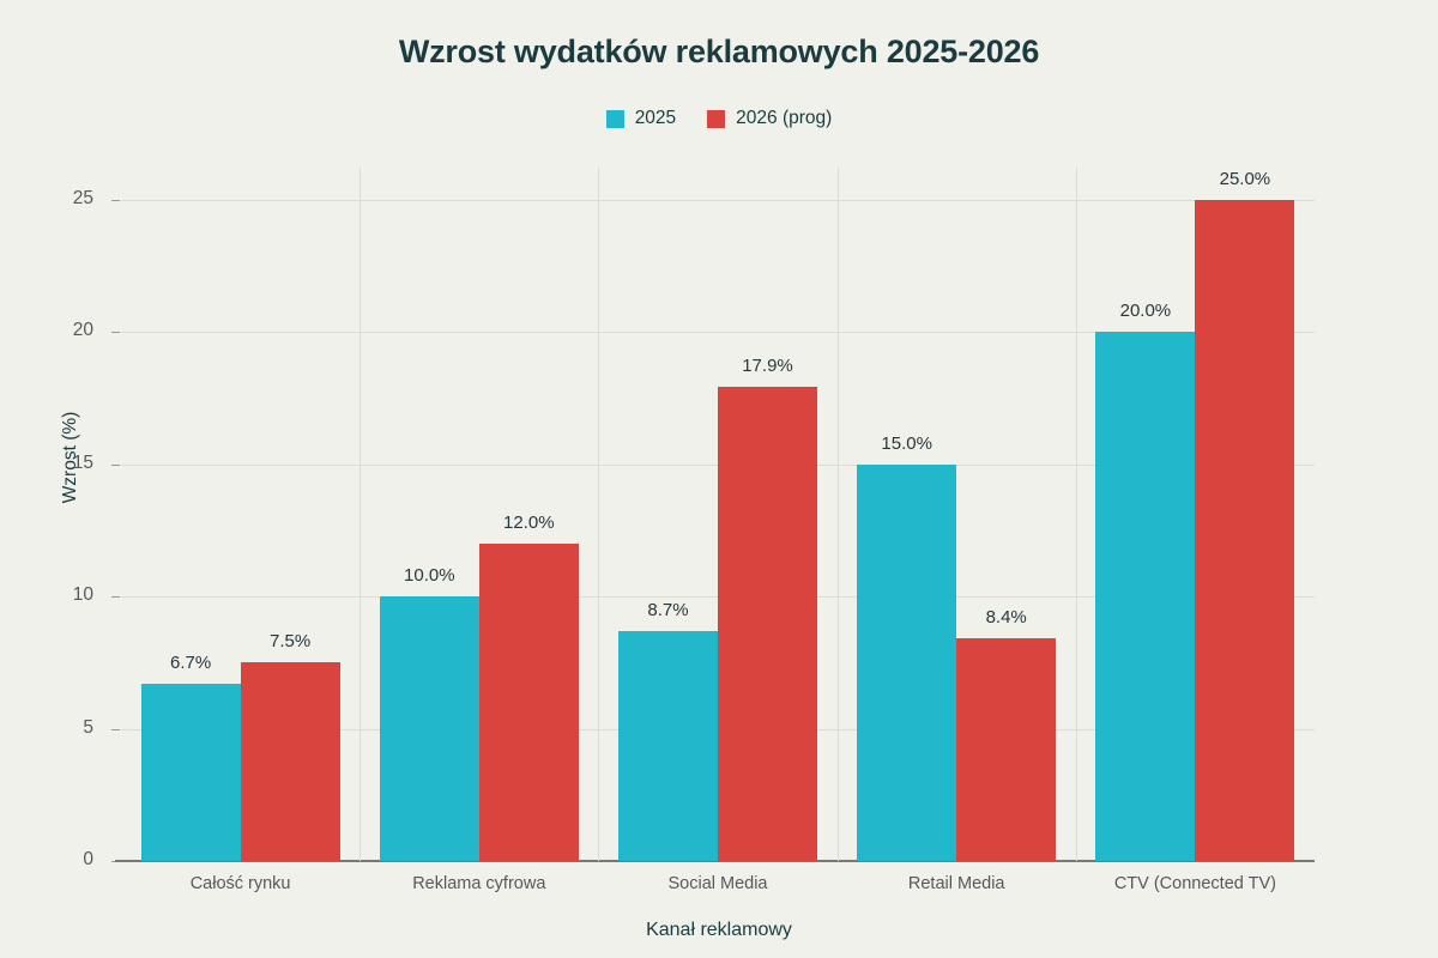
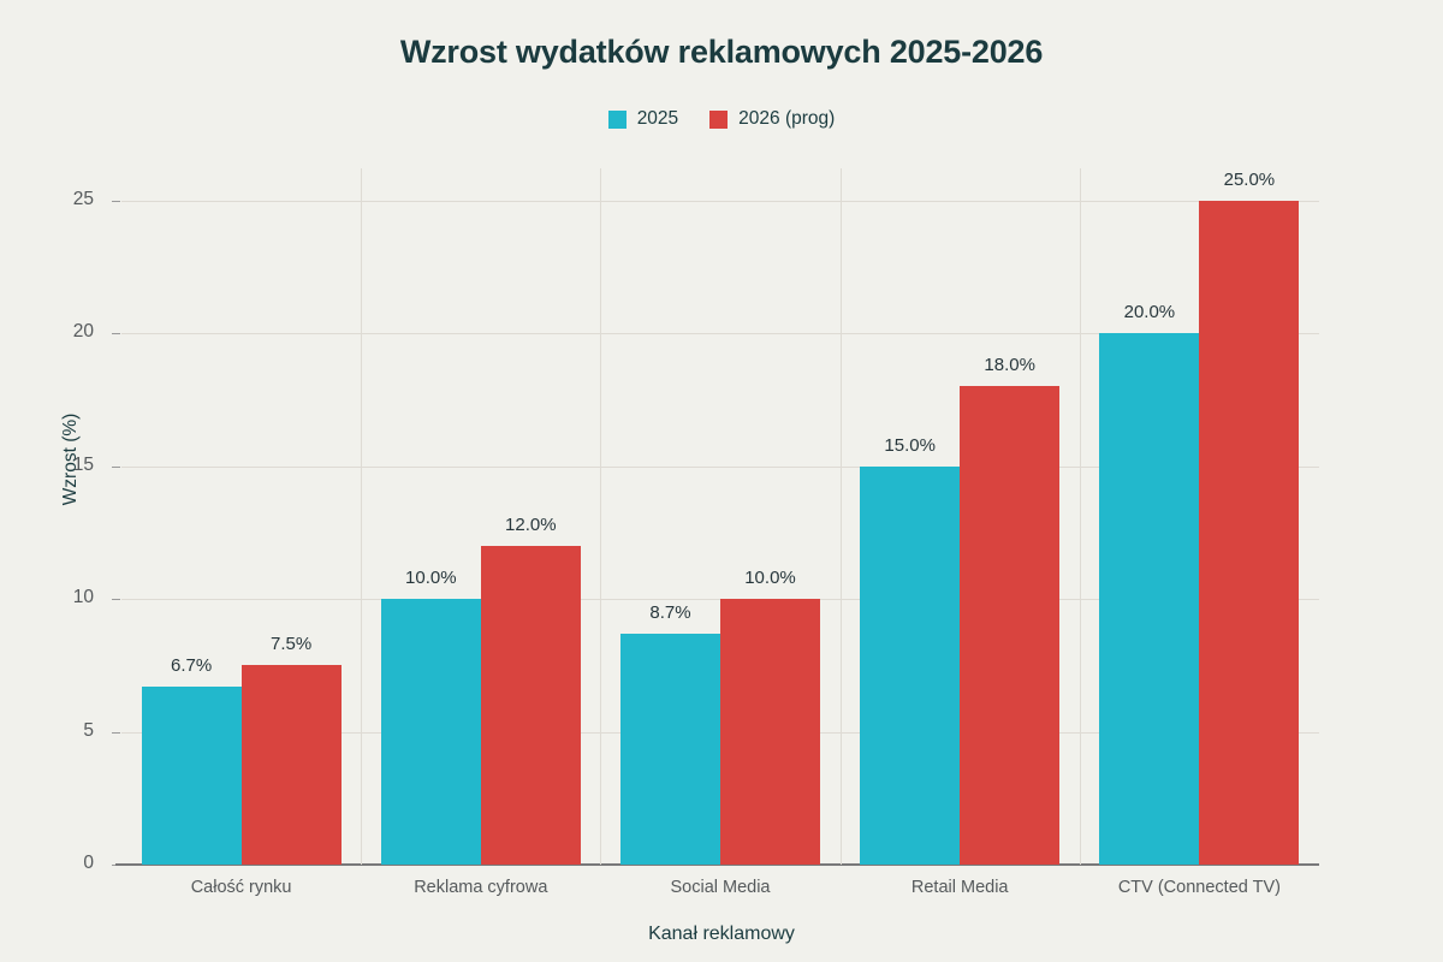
2026 (prog)/Social Media: 17.9% -> 10.0%
2026 (prog)/Retail Media: 8.4% -> 18.0%
